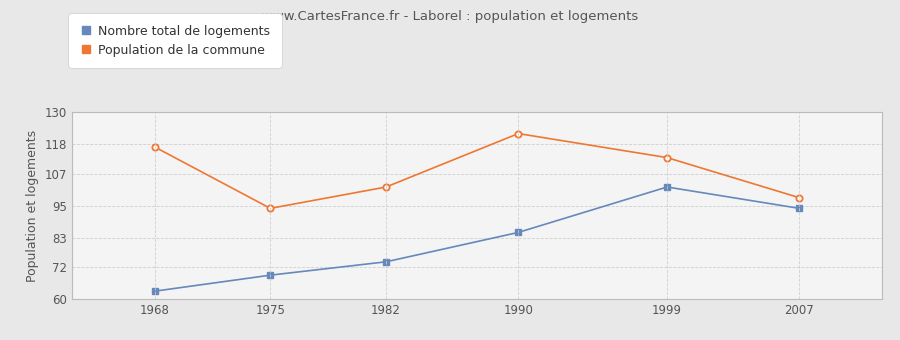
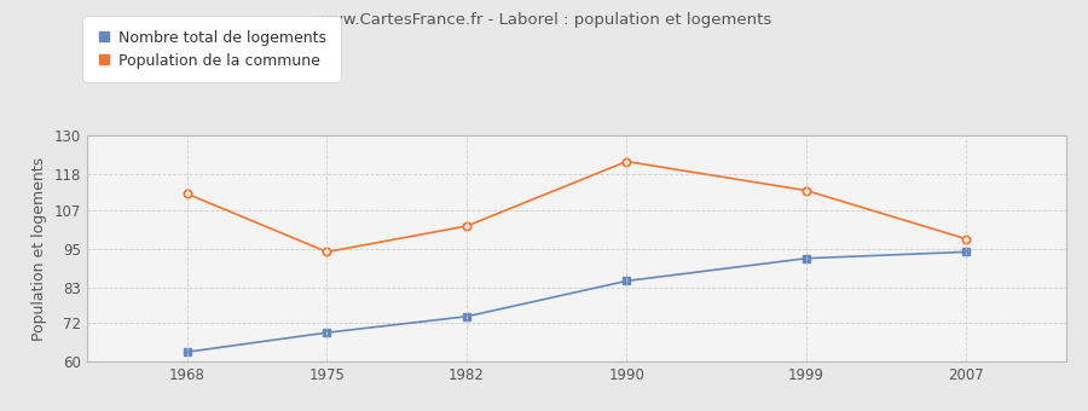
Population de la commune/1968: 117 -> 112
Nombre total de logements/1999: 102 -> 92
